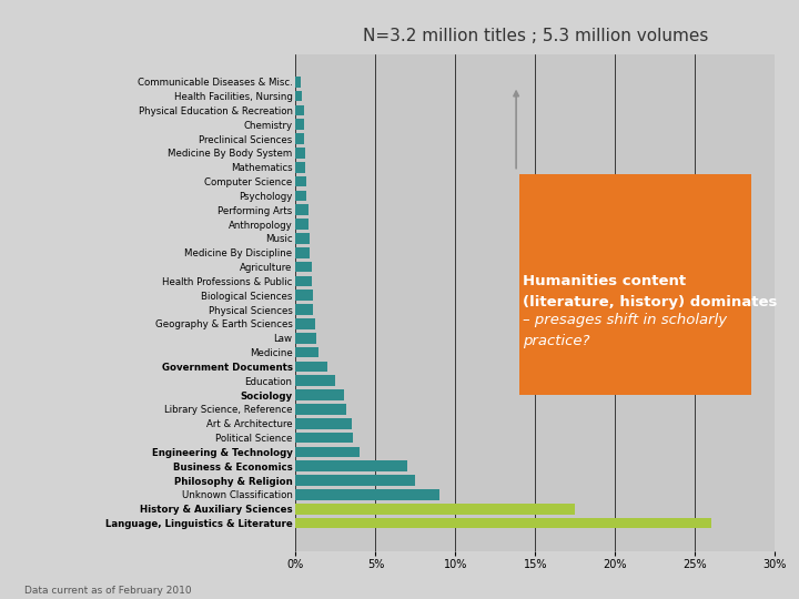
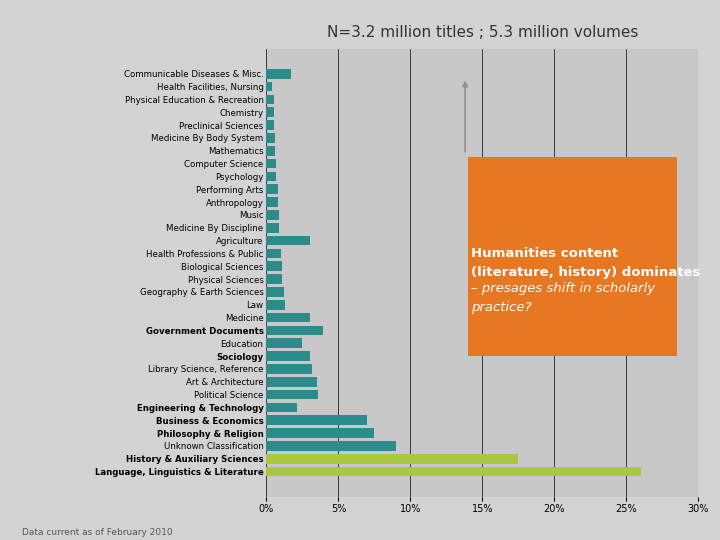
Communicable Diseases & Misc.: 0.3% -> 1.7%
Agriculture: 1.0% -> 3.0%
Medicine: 1.4% -> 3.0%
Government Documents: 2.0% -> 3.9%
Engineering & Technology: 4.0% -> 2.1%
